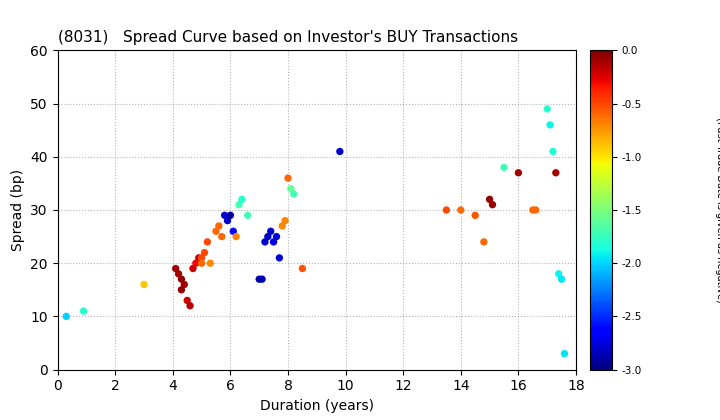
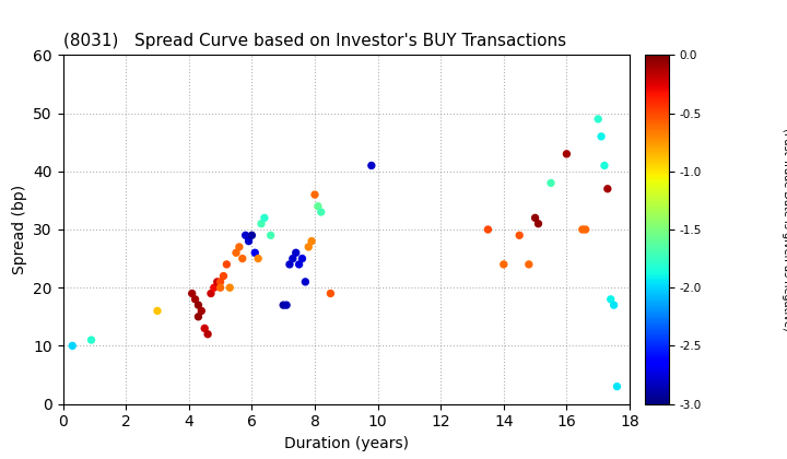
14: 30 -> 24
16: 37 -> 43
